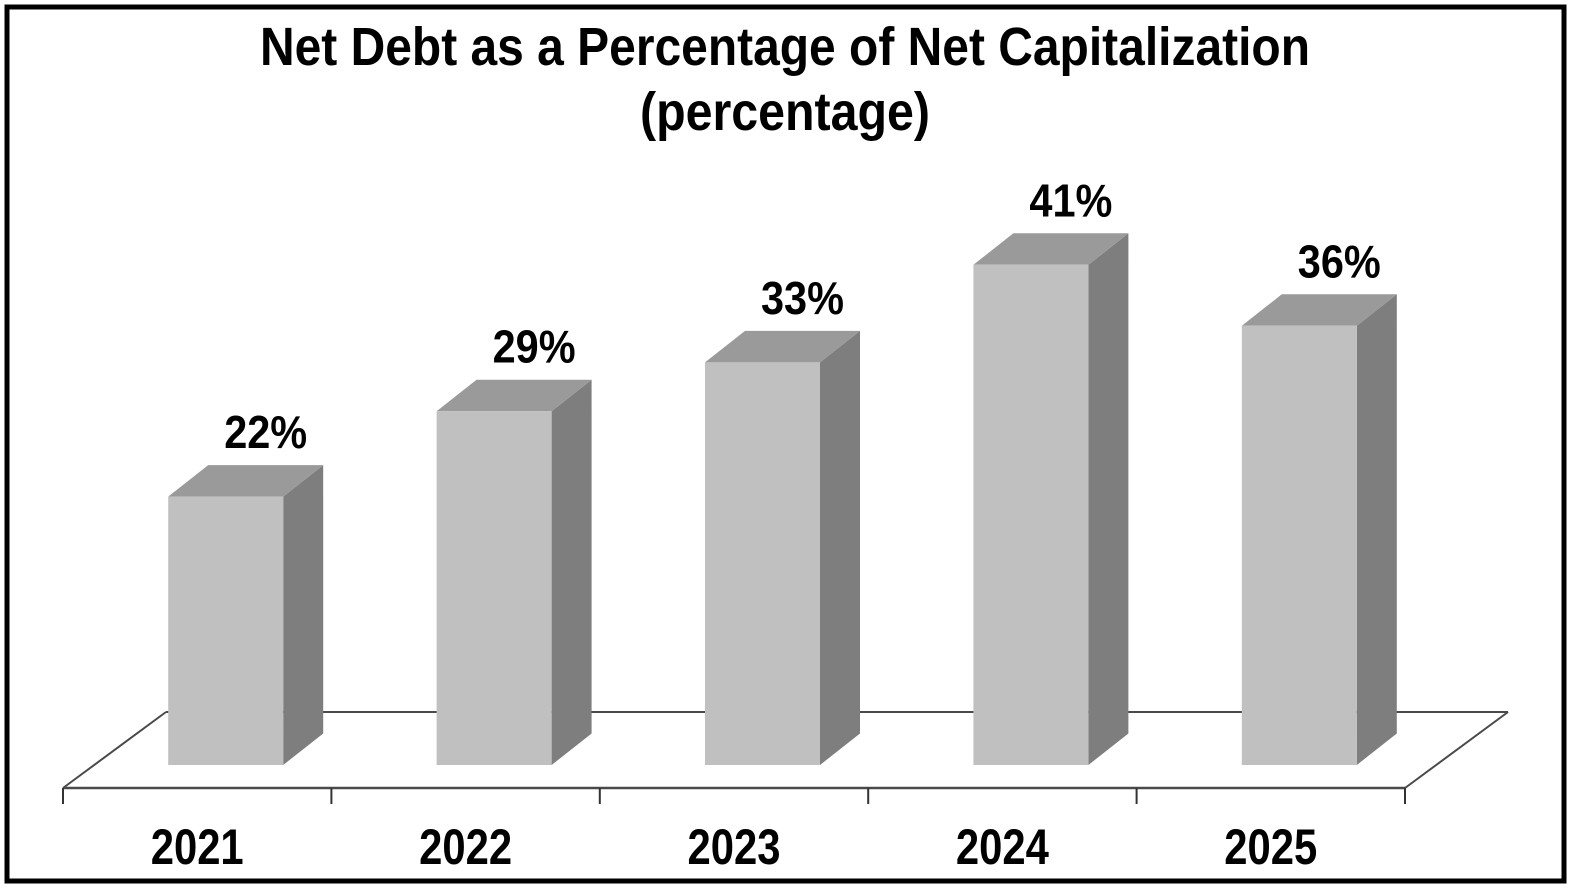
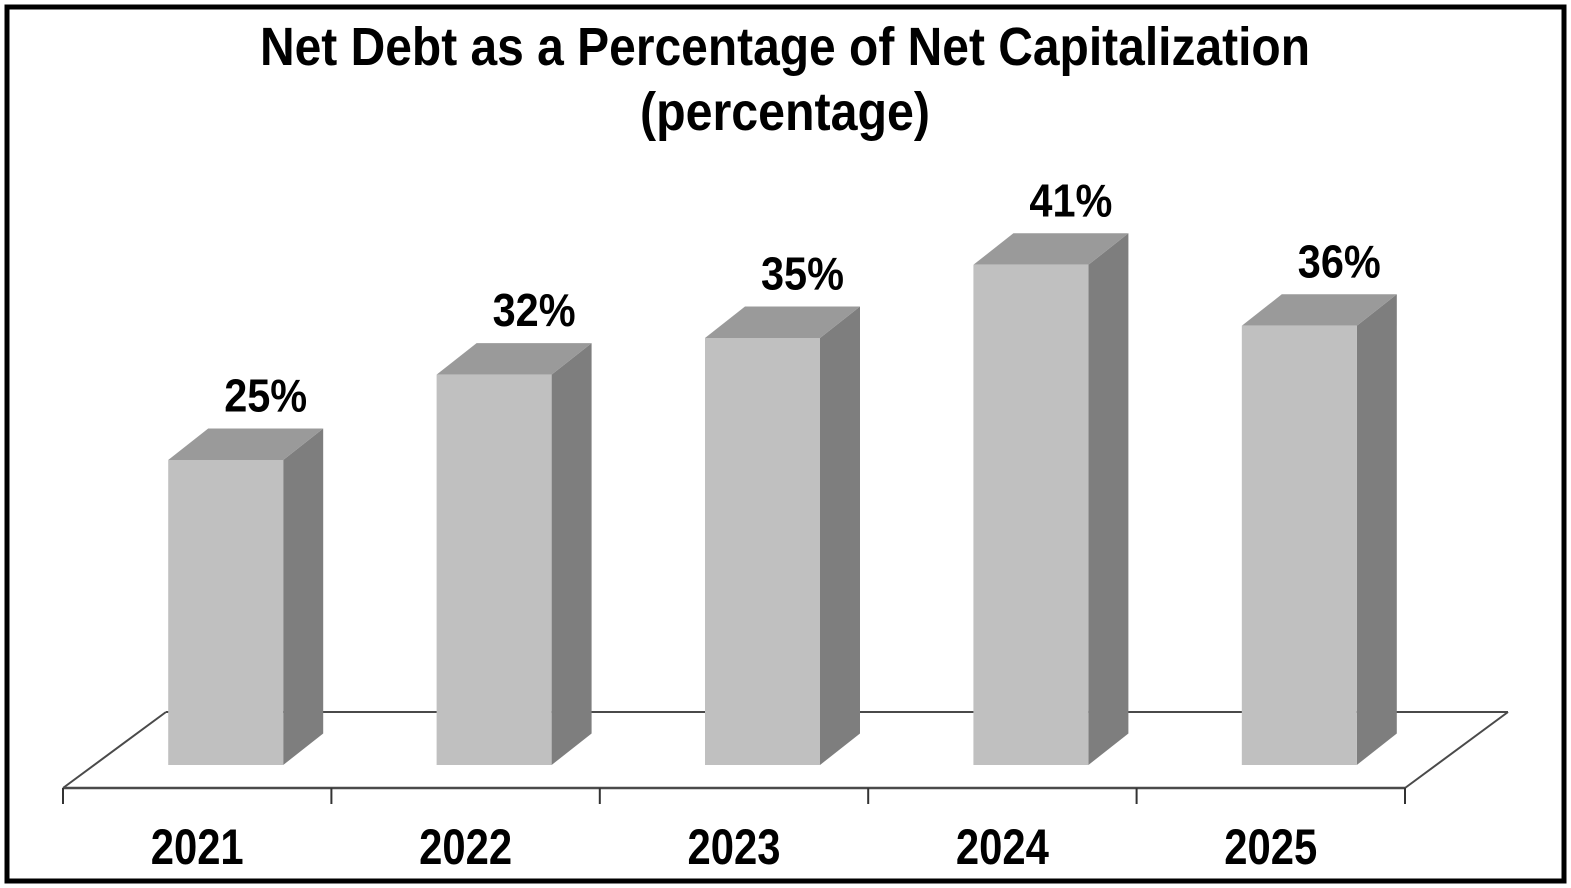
2021: 22% -> 25%
2022: 29% -> 32%
2023: 33% -> 35%
